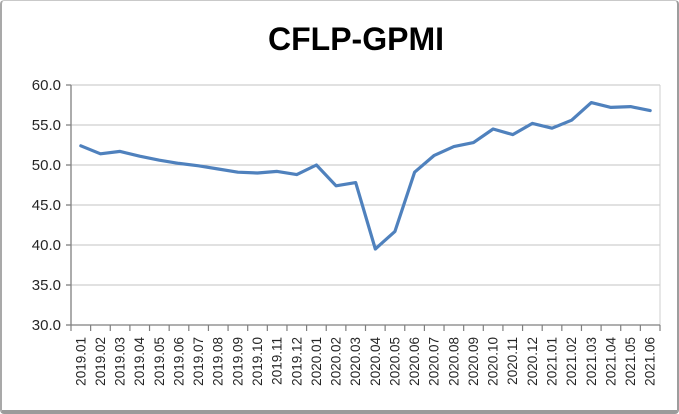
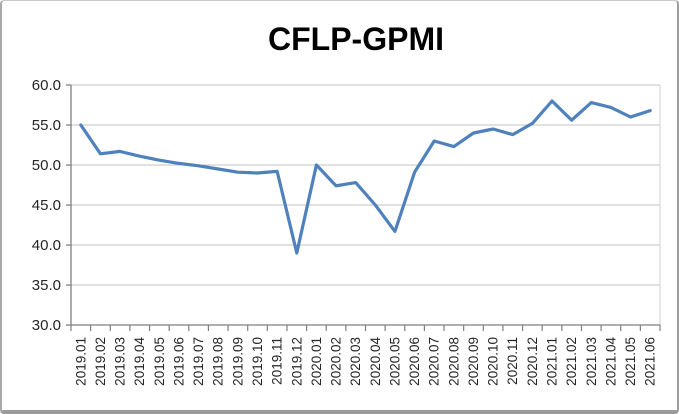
2019.01: 52 -> 55
2019.12: 49 -> 39
2020.04: 40 -> 45
2020.07: 51 -> 53
2020.09: 53 -> 54
2021.01: 55 -> 58
2021.05: 57 -> 56
